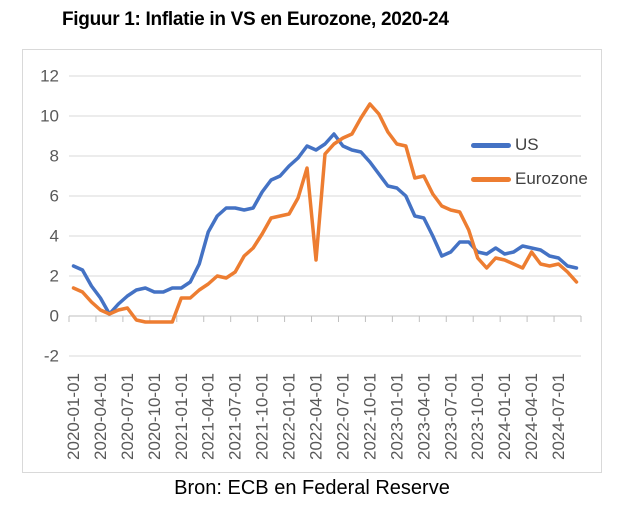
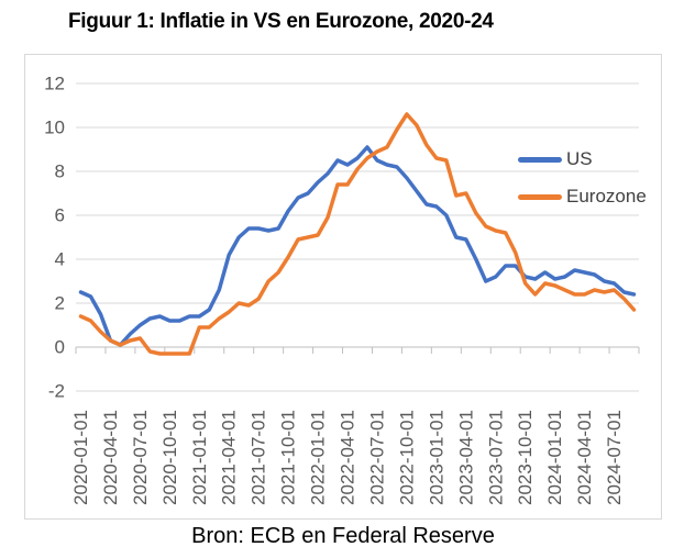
US/2020-04-01: 0.9 -> 0.3
Eurozone/2022-04-01: 2.8 -> 7.4
Eurozone/2024-04-01: 3.2 -> 2.4
